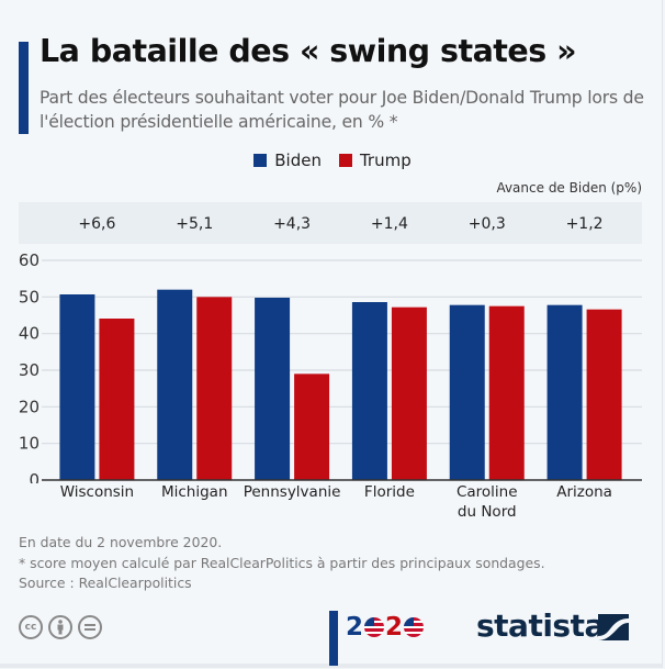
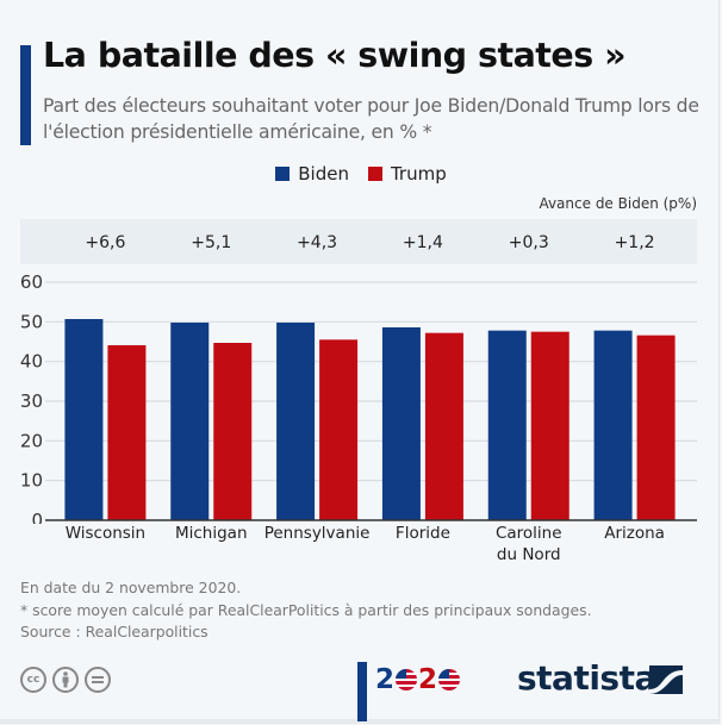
Biden/Michigan: 52 -> 50
Trump/Michigan: 50 -> 45
Trump/Pennsylvanie: 29 -> 46
